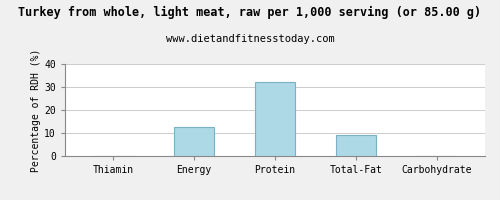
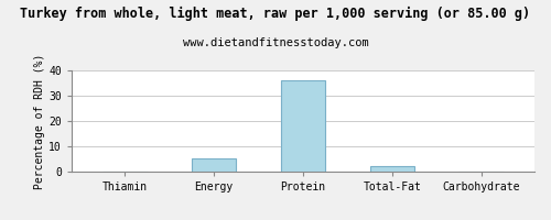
Energy: 12.5 -> 5.2
Protein: 32.0 -> 36.0
Total-Fat: 9.0 -> 2.0
